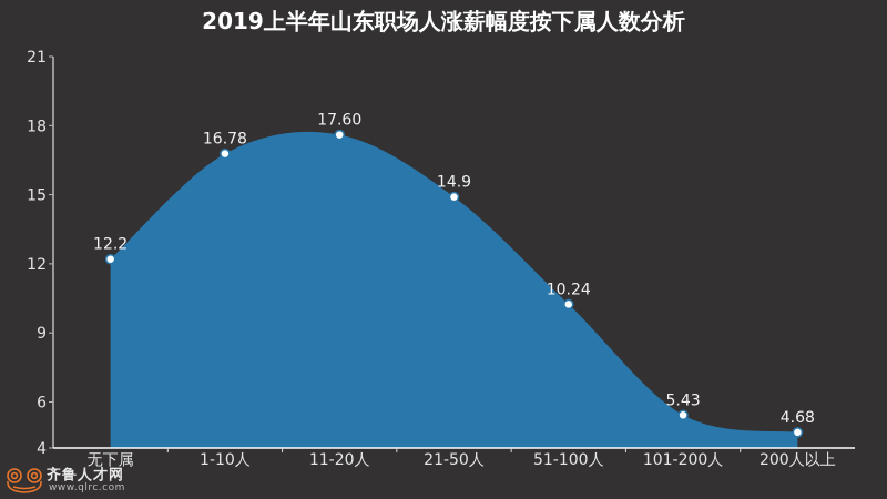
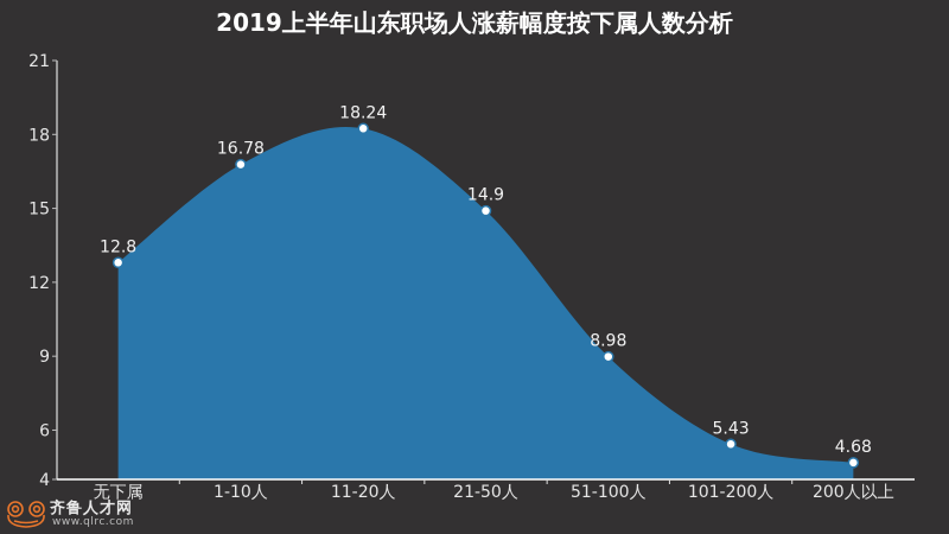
无下属: 12.2 -> 12.8
11-20人: 17.60 -> 18.24
51-100人: 10.24 -> 8.98
